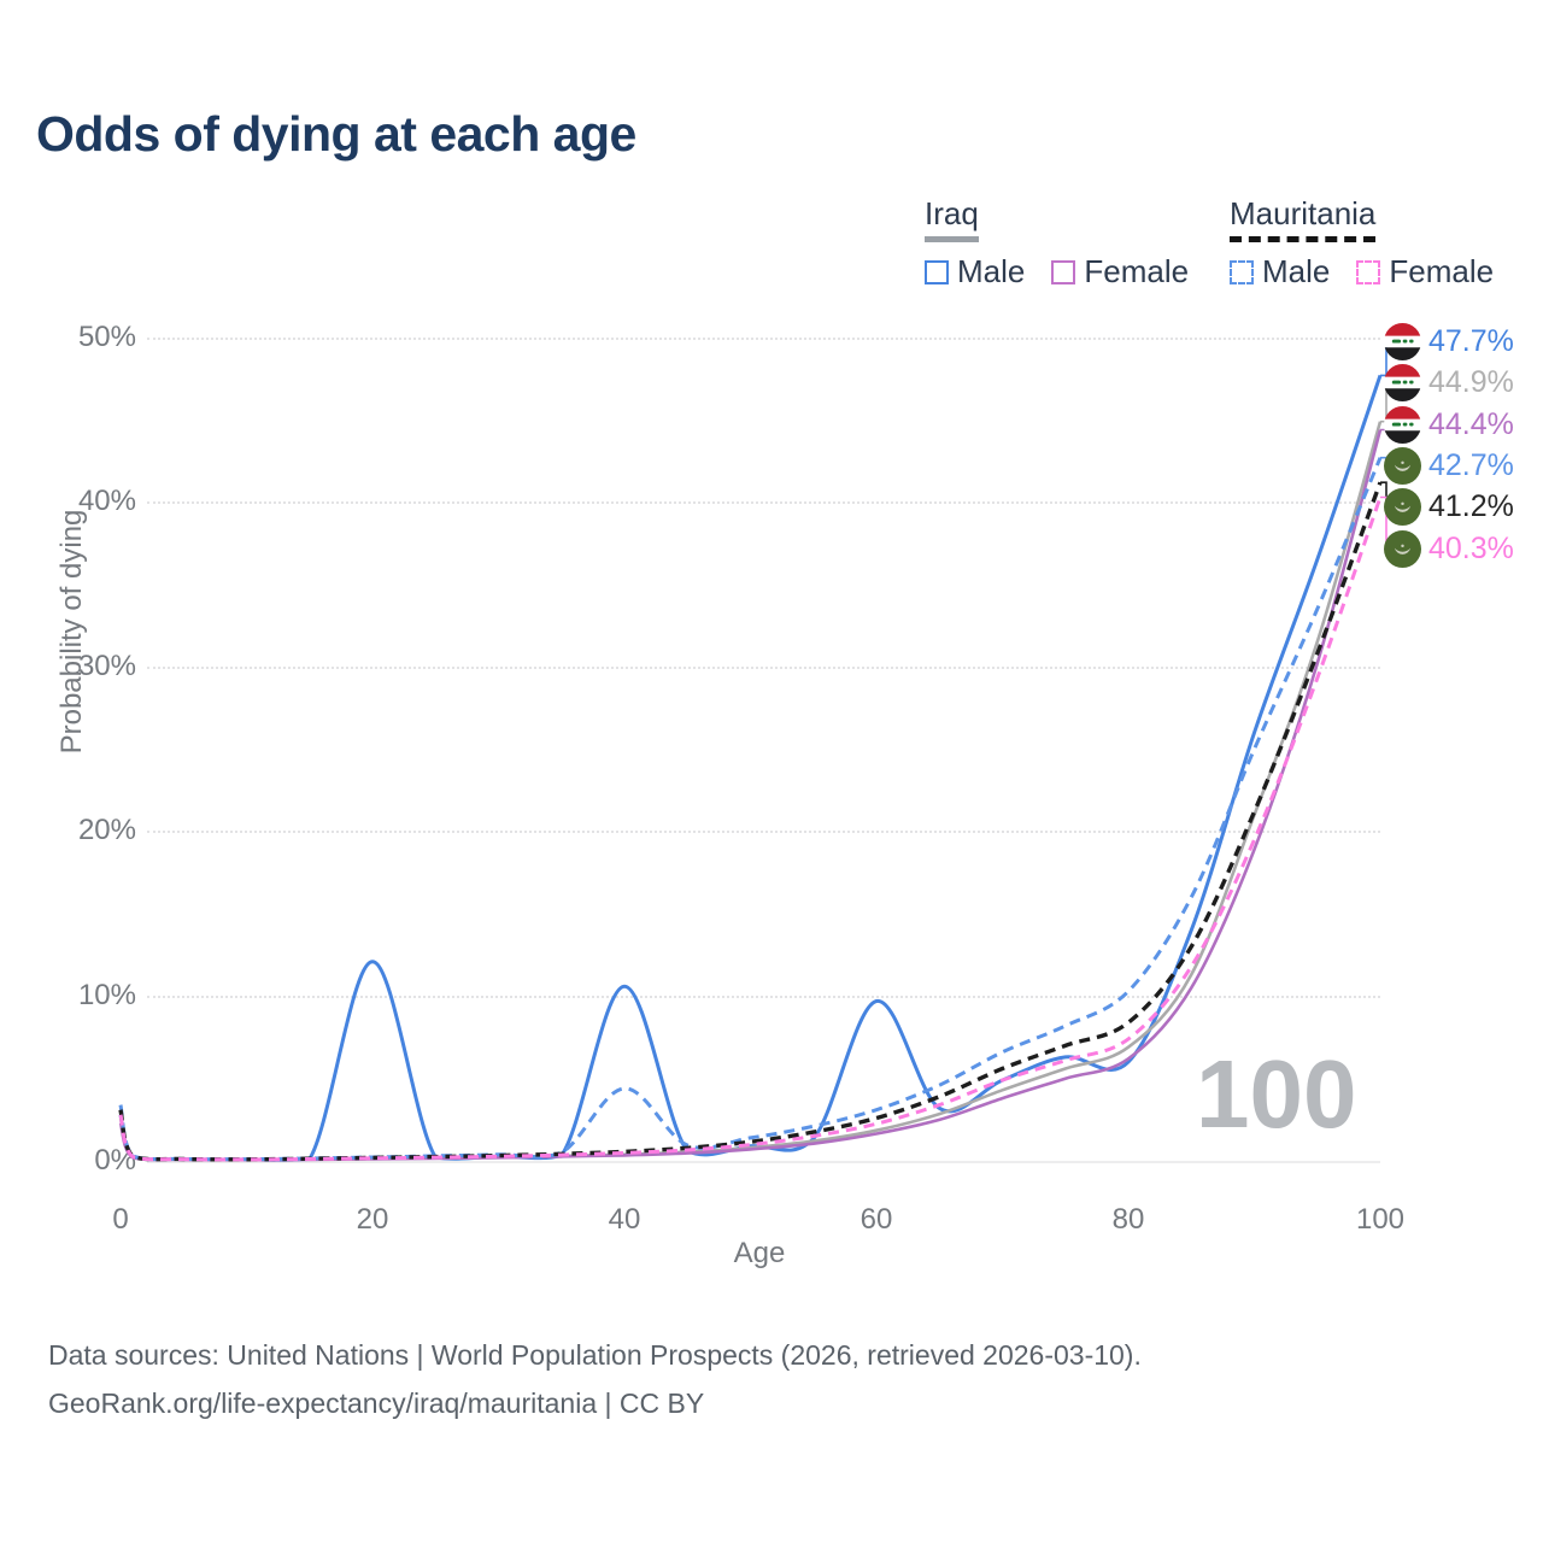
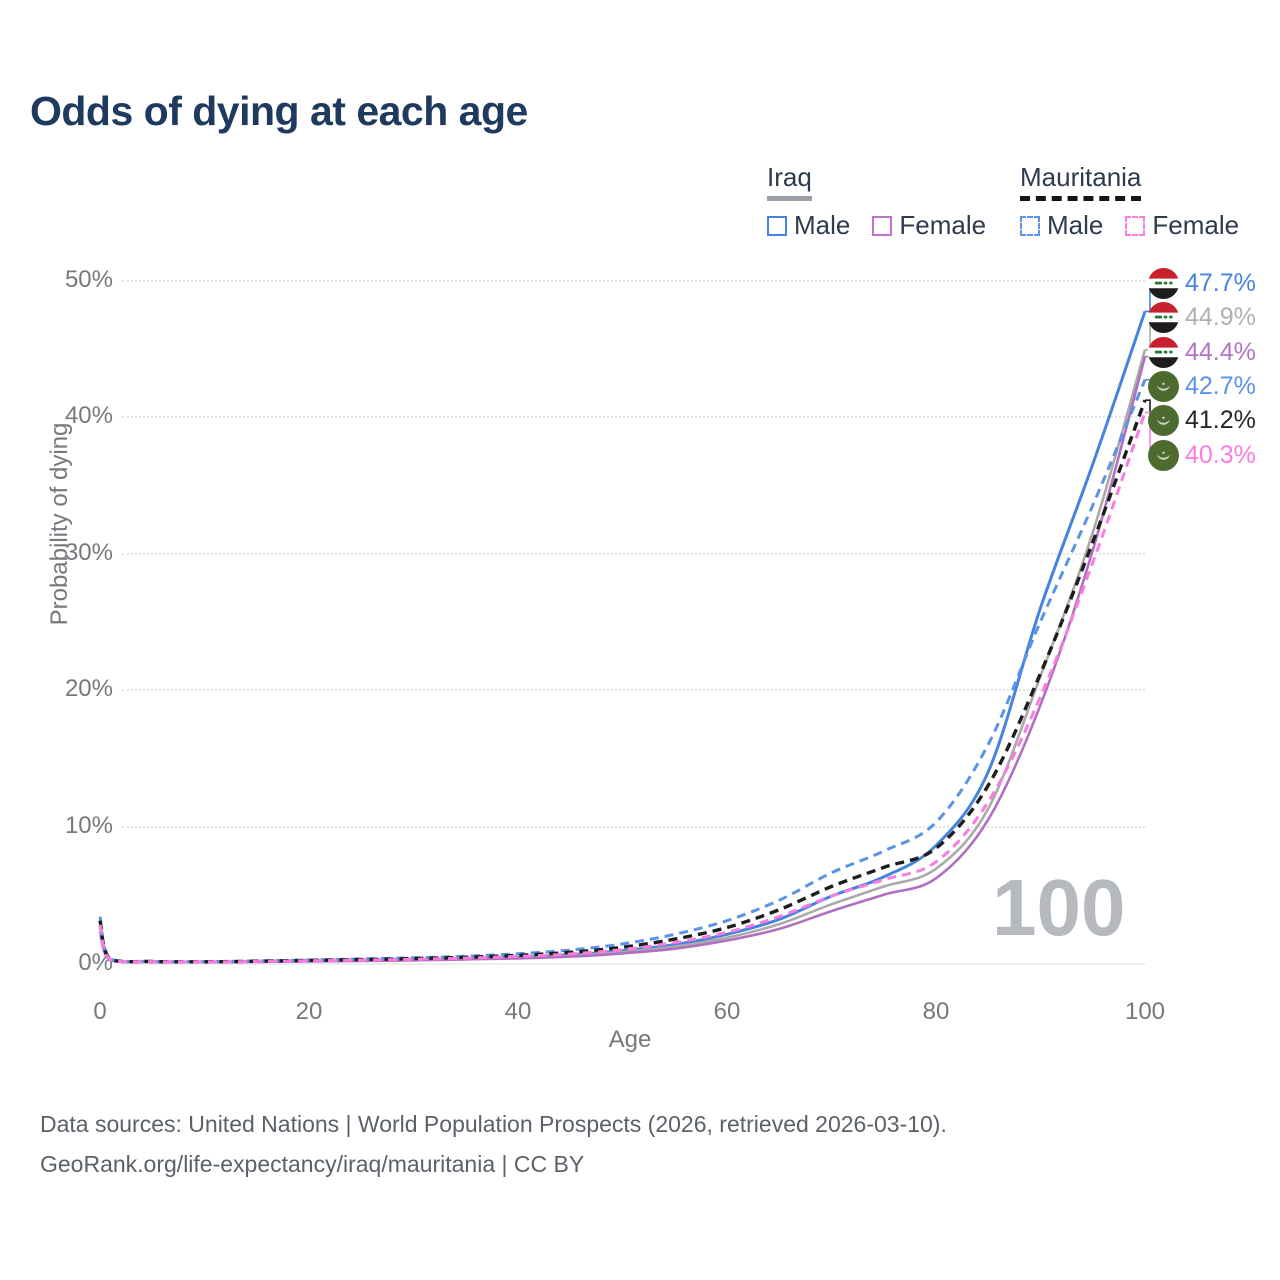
Iraq Male/20: 12.1% -> 0.2%
Iraq Male/40: 10.6% -> 0.4%
Mauritania Male/40: 4.4% -> 0.7%
Iraq Male/60: 9.7% -> 2.1%
Iraq Male/80: 6.0% -> 8.6%
